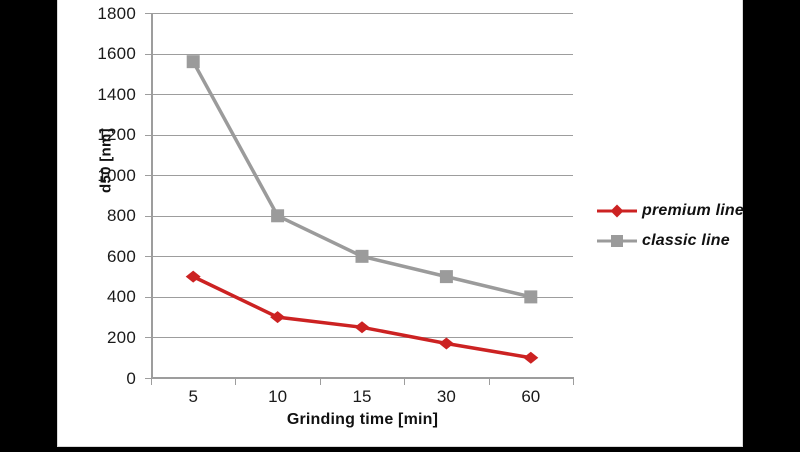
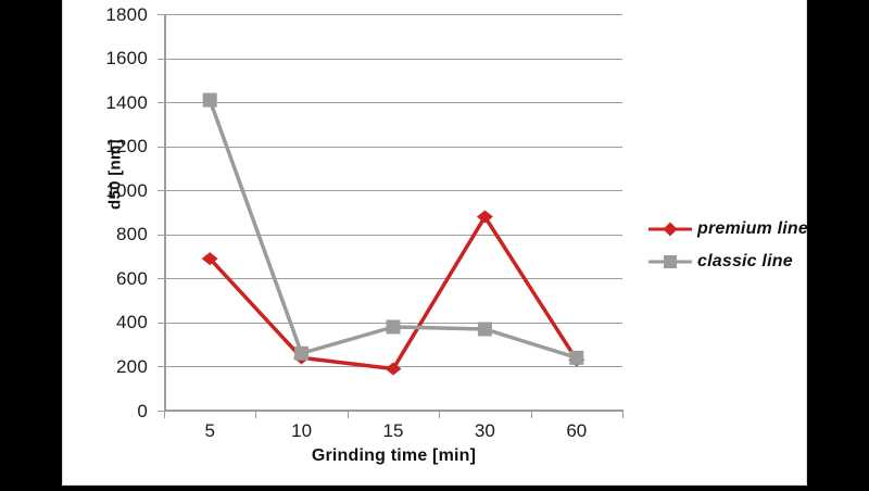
premium line/5: 500 -> 690
classic line/5: 1560 -> 1410
premium line/10: 300 -> 240
classic line/10: 800 -> 260
premium line/15: 250 -> 190
classic line/15: 600 -> 380
premium line/30: 170 -> 880
classic line/30: 500 -> 370
premium line/60: 100 -> 230
classic line/60: 400 -> 240
